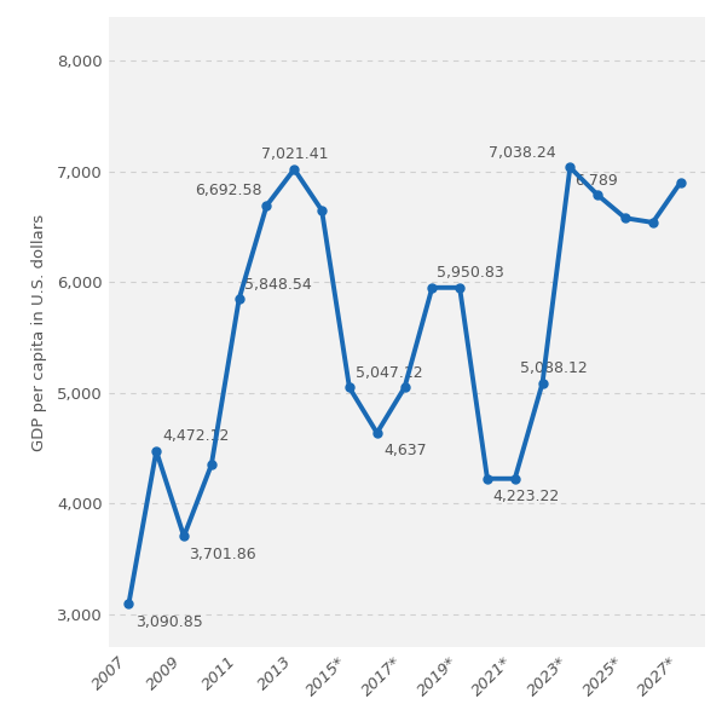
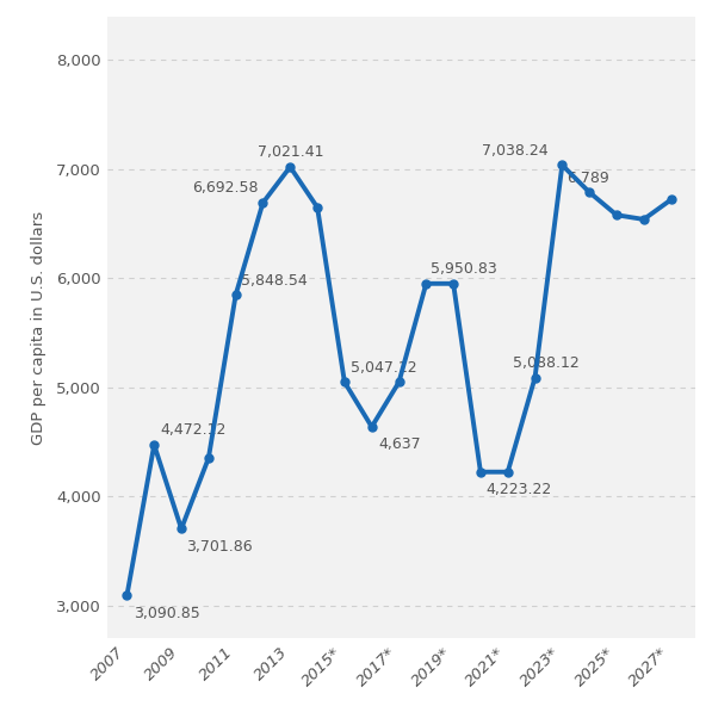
2027*: 6,900 -> 6,720
